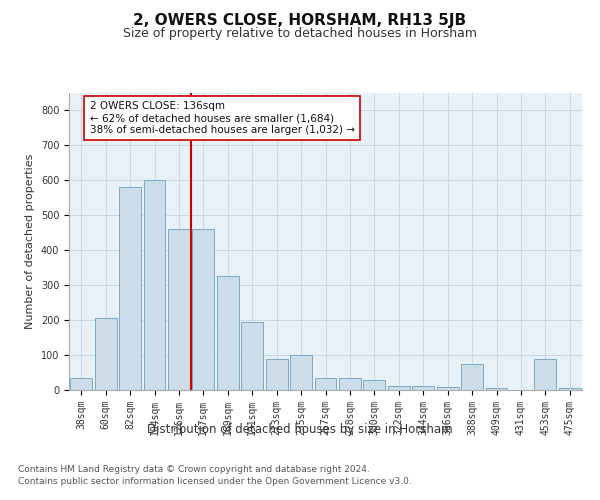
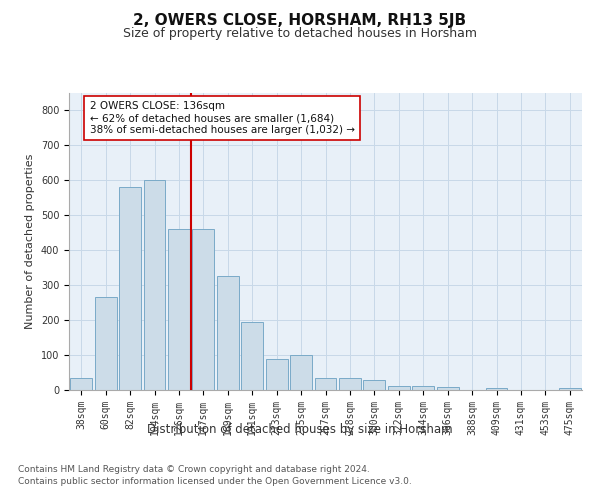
60sqm: 205 -> 265
388sqm: 75 -> 1
453sqm: 90 -> 1
